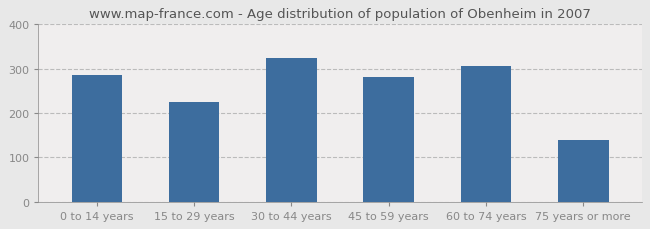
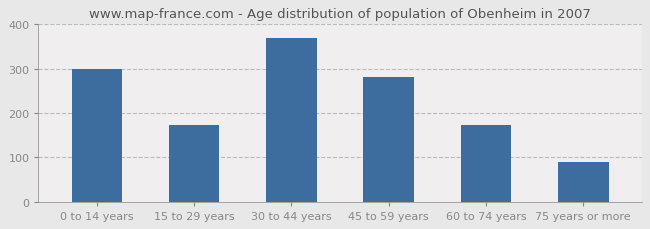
0 to 14 years: 285 -> 300
15 to 29 years: 225 -> 172
30 to 44 years: 325 -> 370
60 to 74 years: 305 -> 172
75 years or more: 140 -> 90
